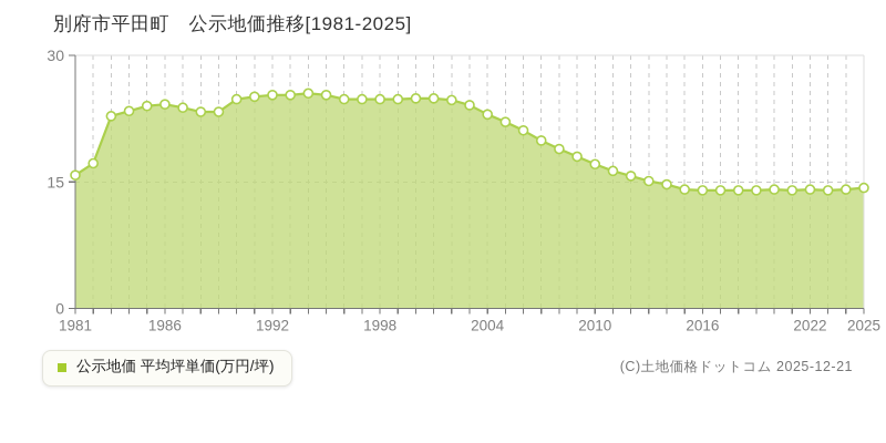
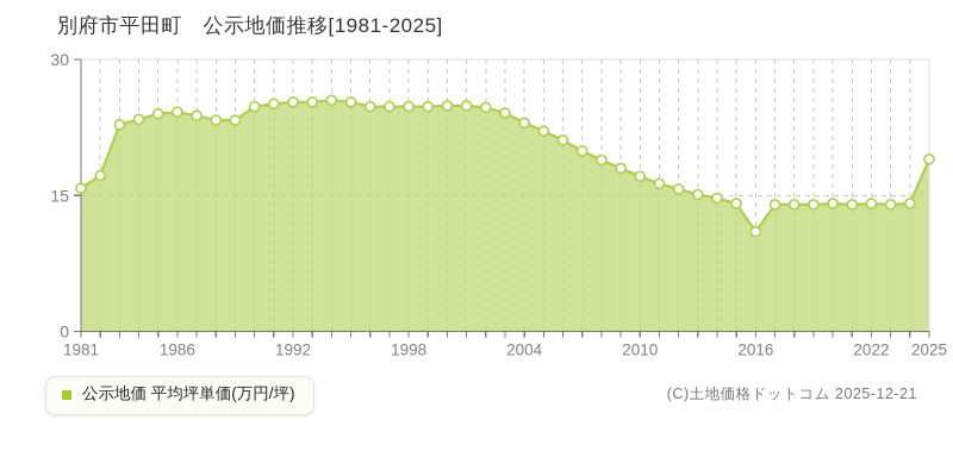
2016: 14 -> 11
2025: 14 -> 19
